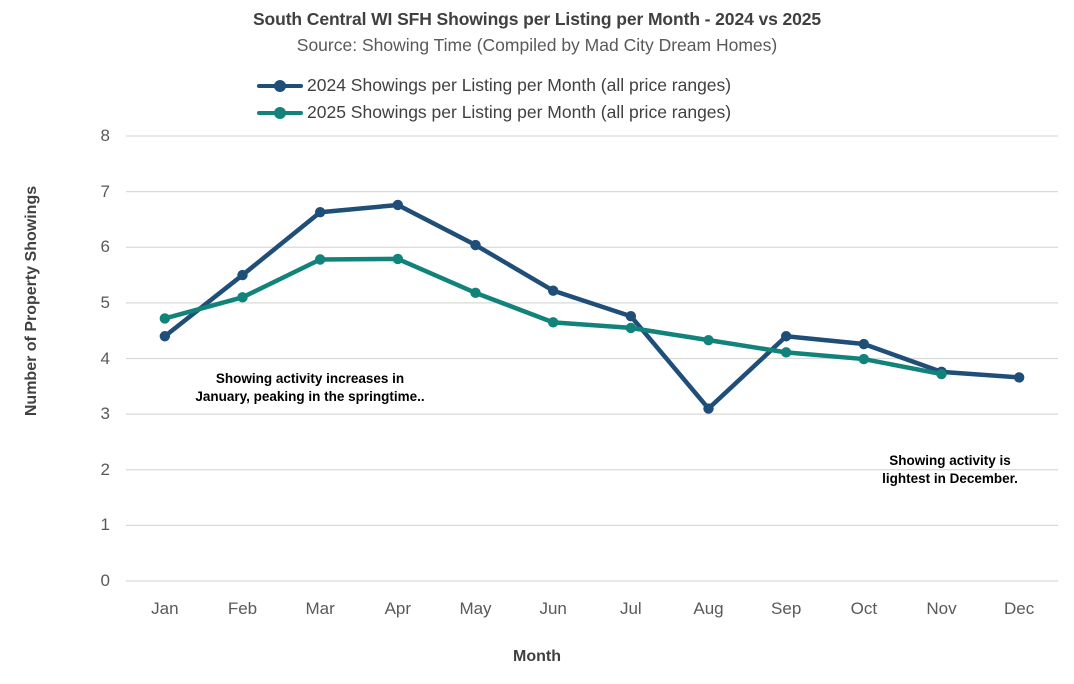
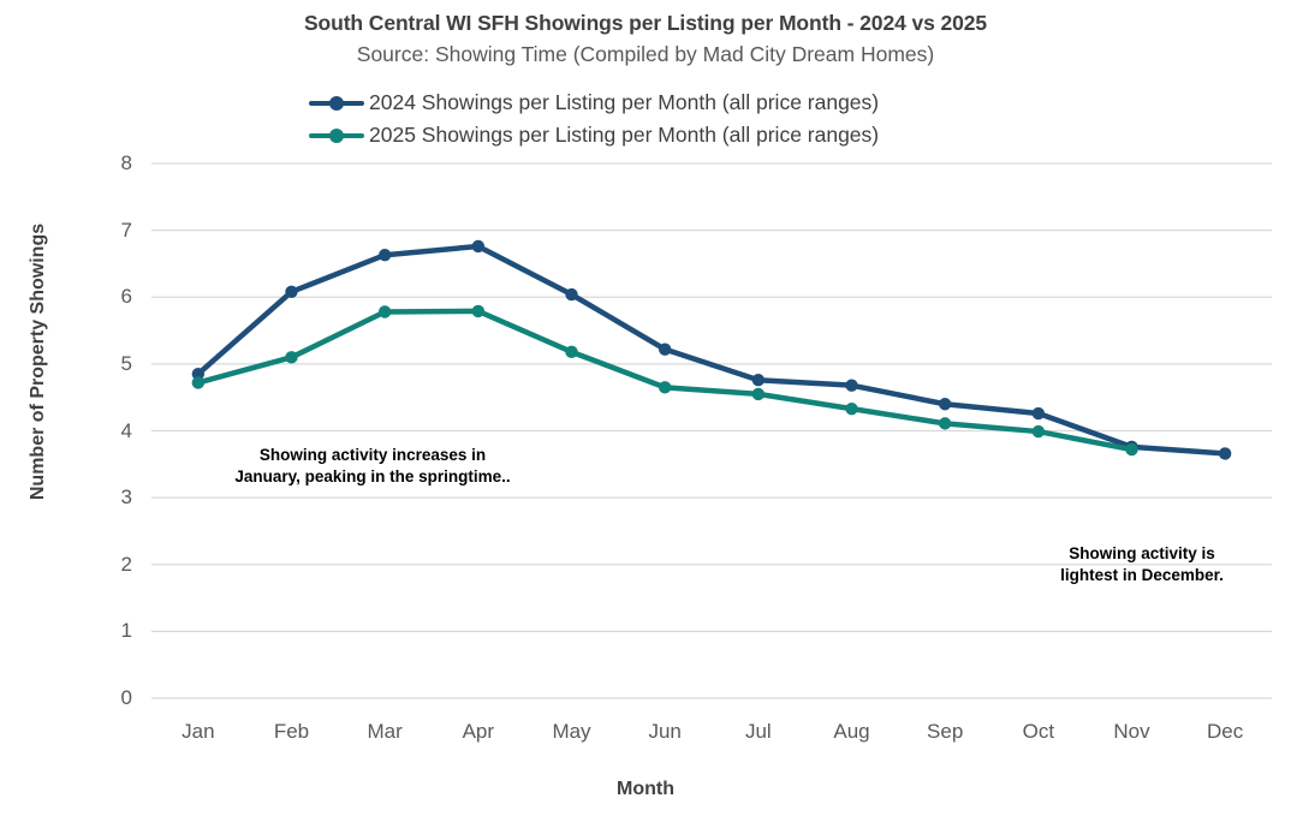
2024 Showings per Listing per Month (all price ranges)/Jan: 4.4 -> 4.8
2024 Showings per Listing per Month (all price ranges)/Feb: 5.5 -> 6.1
2024 Showings per Listing per Month (all price ranges)/Aug: 3.1 -> 4.7
